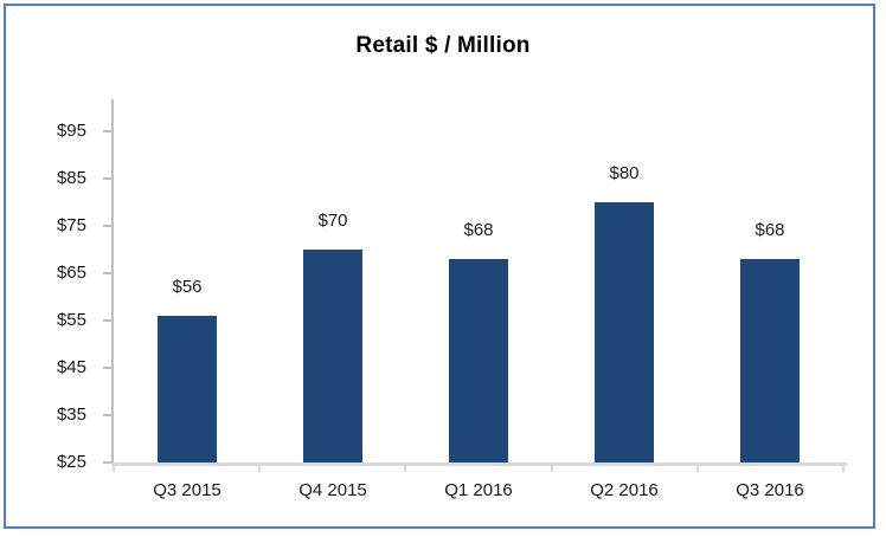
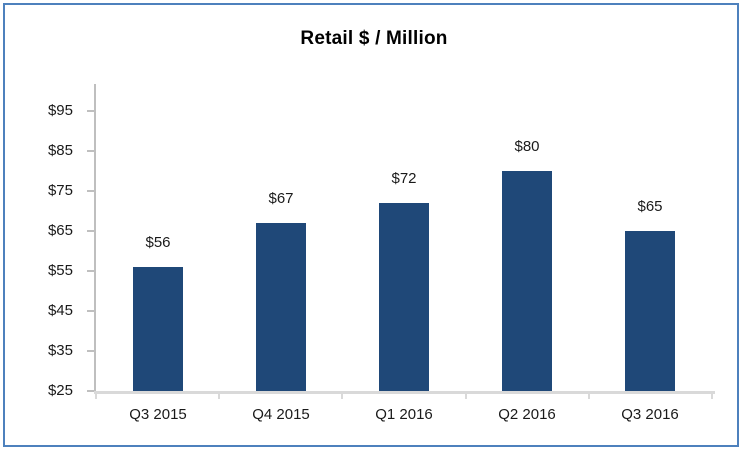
Q4 2015: $70 -> $67
Q1 2016: $68 -> $72
Q3 2016: $68 -> $65
